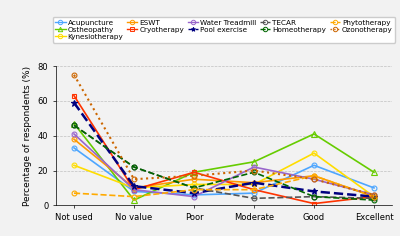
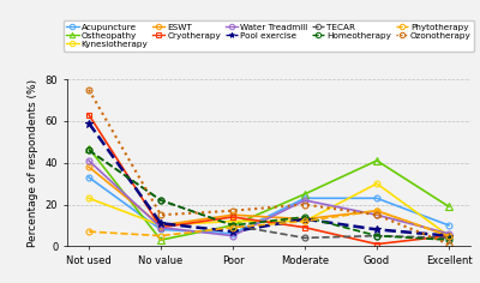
Ostheopathy/Poor: 19 -> 10
Cryotherapy/Poor: 19 -> 14
Acupuncture/Moderate: 7 -> 23
Homeotherapy/Moderate: 19 -> 14
Phytotherapy/Moderate: 9 -> 12
Ozonotherapy/Excellent: 6 -> 1
